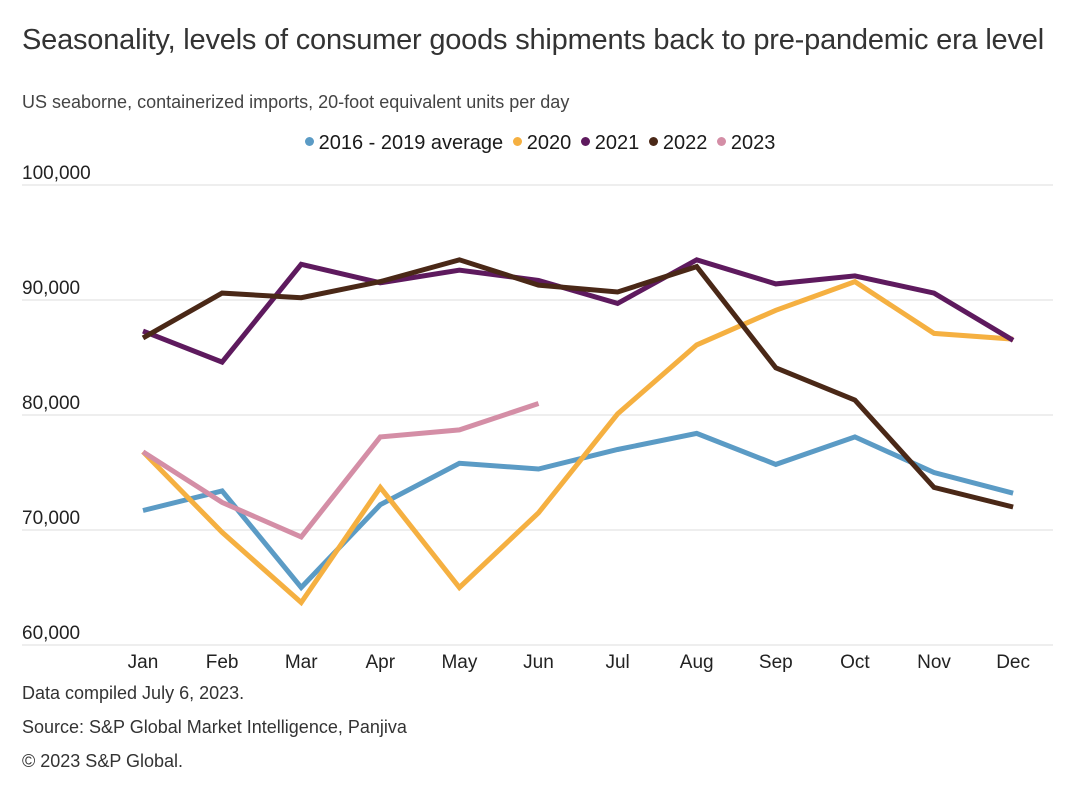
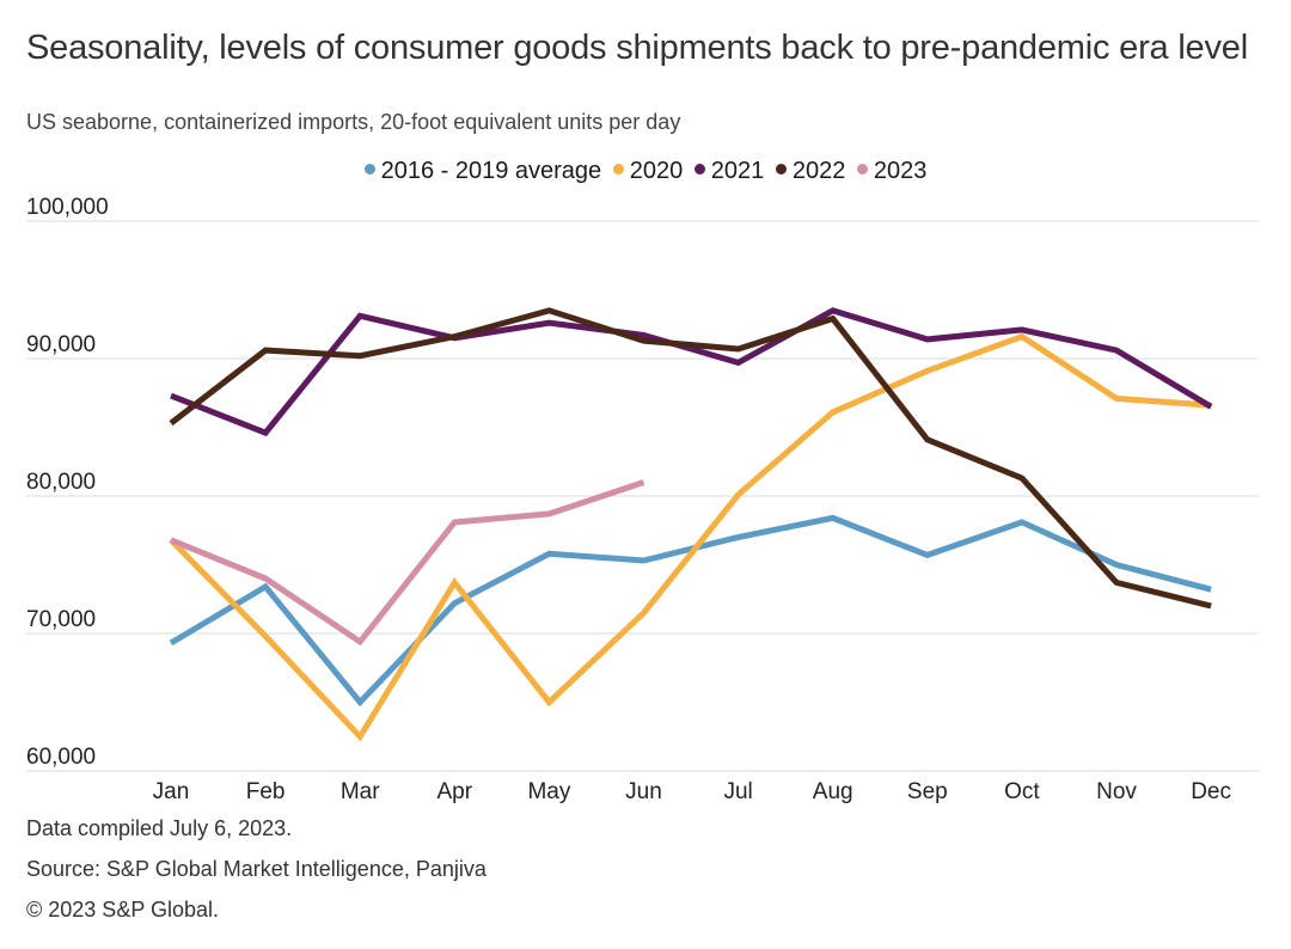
2016 - 2019 average/Jan: 71700 -> 69300
2022/Jan: 86700 -> 85300
2023/Feb: 72400 -> 74000
2020/Mar: 63700 -> 62500
